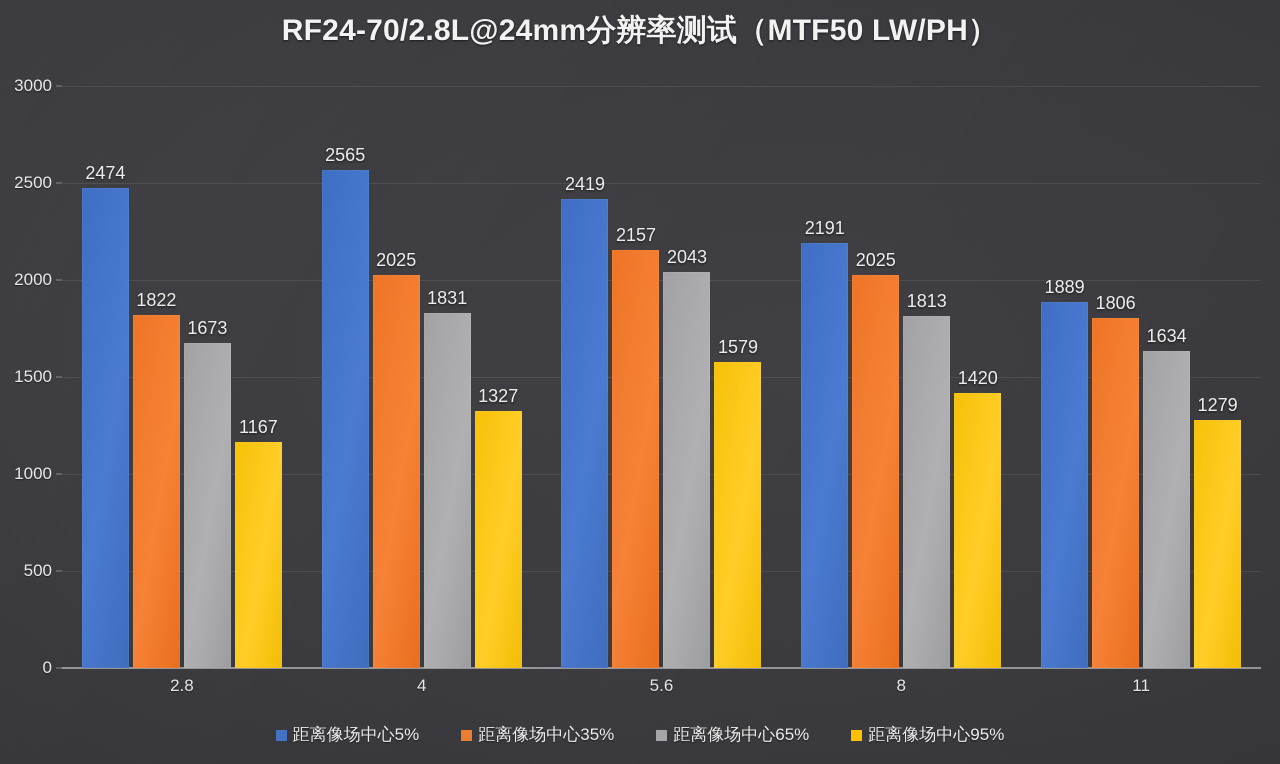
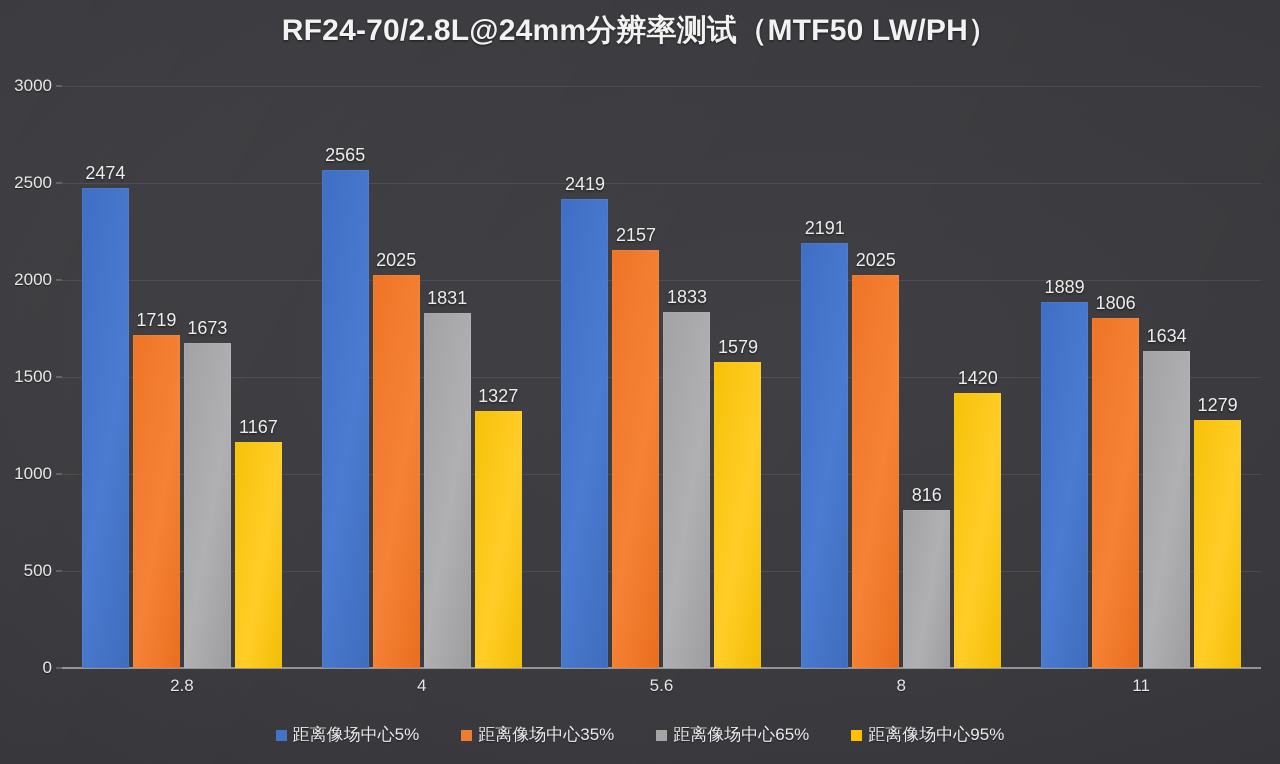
距离像场中心35%/2.8: 1822 -> 1719
距离像场中心65%/5.6: 2043 -> 1833
距离像场中心65%/8: 1813 -> 816
